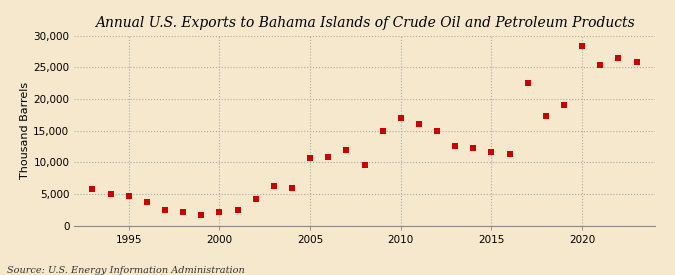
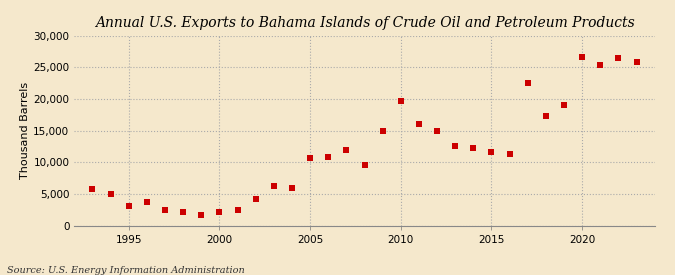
1995: 4,600 -> 3,100
2010: 17,000 -> 19,700
2020: 28,400 -> 26,700
